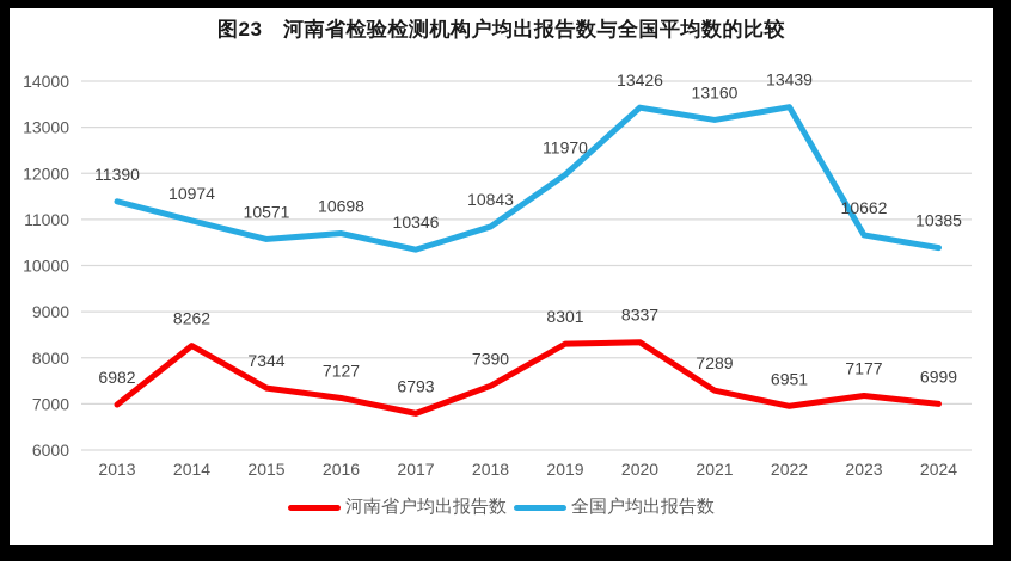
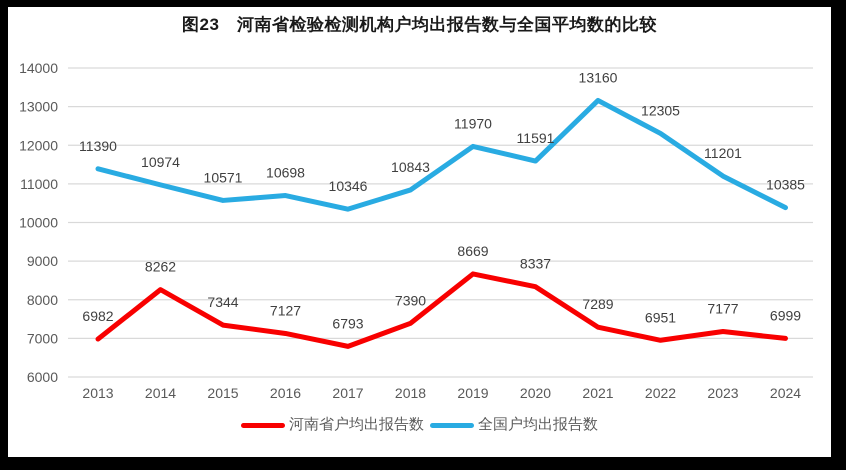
河南省户均出报告数/2019: 8301 -> 8669
全国户均出报告数/2020: 13426 -> 11591
全国户均出报告数/2022: 13439 -> 12305
全国户均出报告数/2023: 10662 -> 11201
